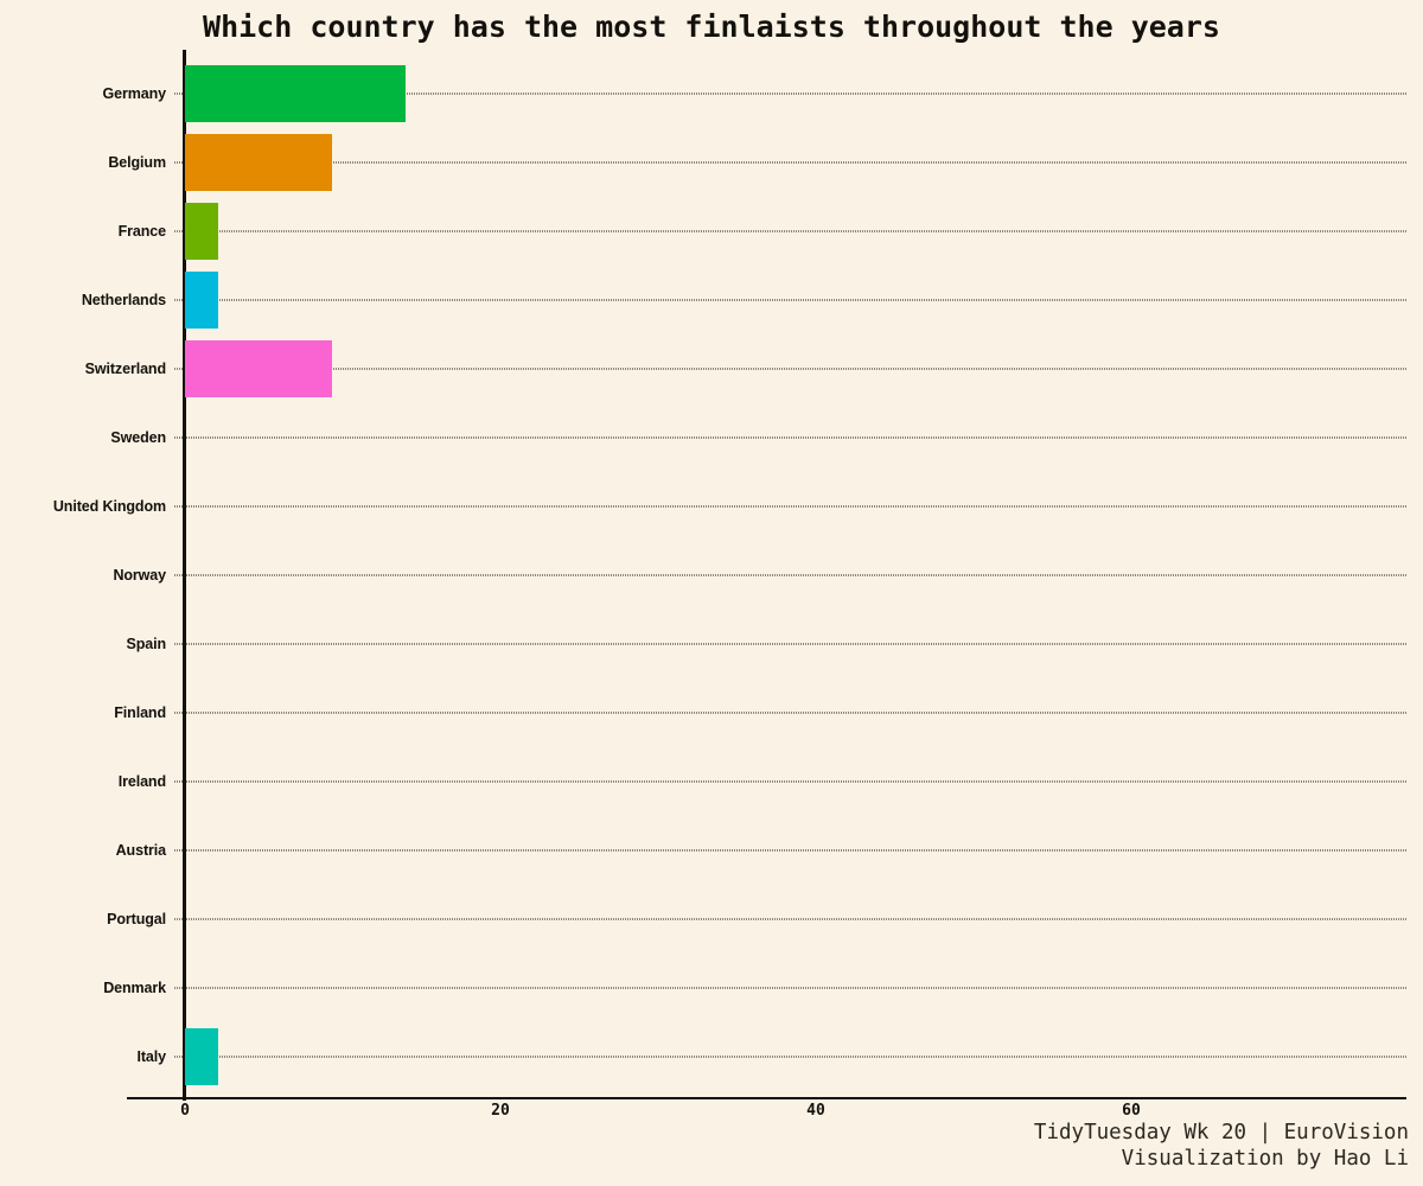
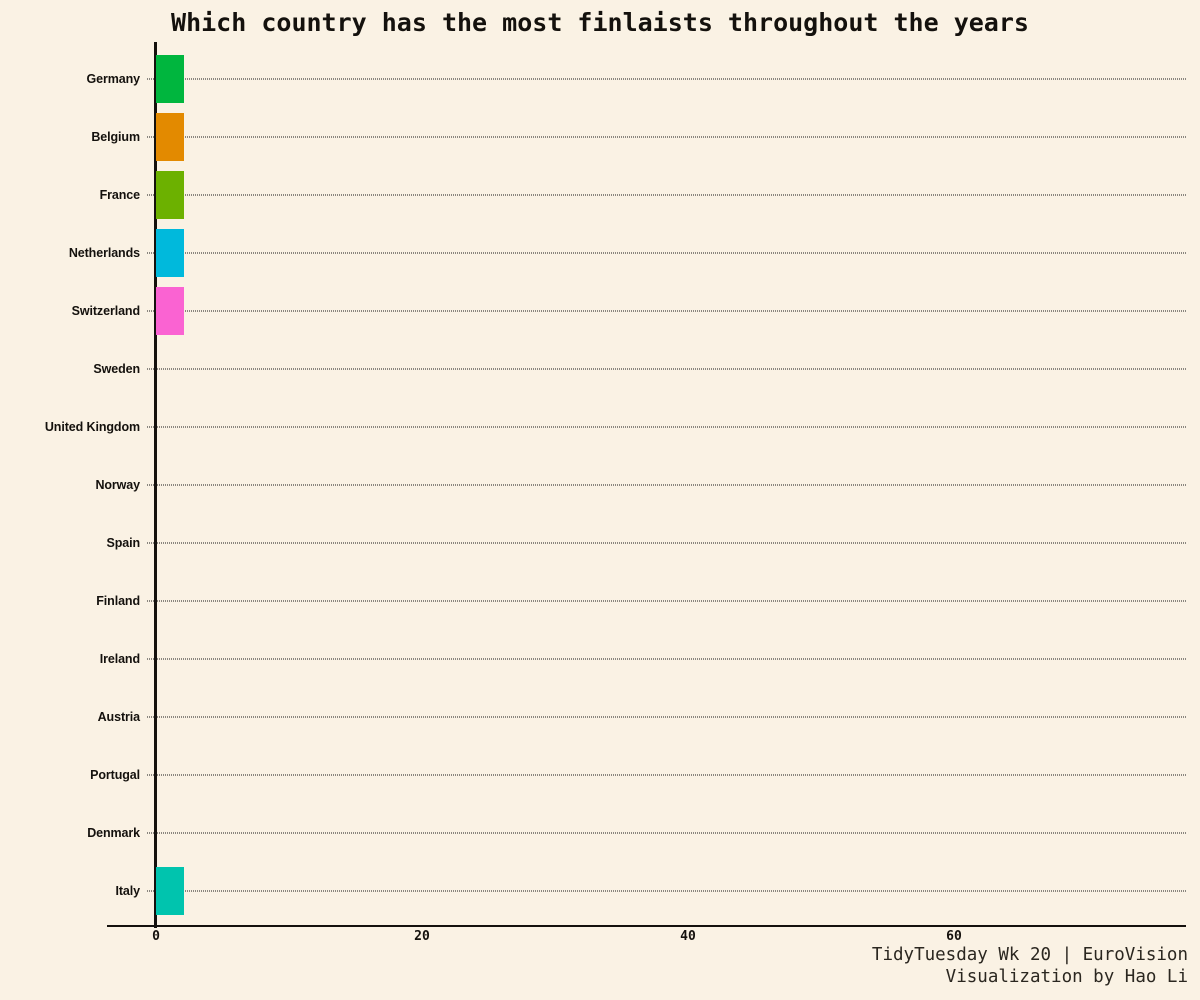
Germany: 14.0 -> 2.1
Belgium: 9.3 -> 2.1
Switzerland: 9.3 -> 2.1
